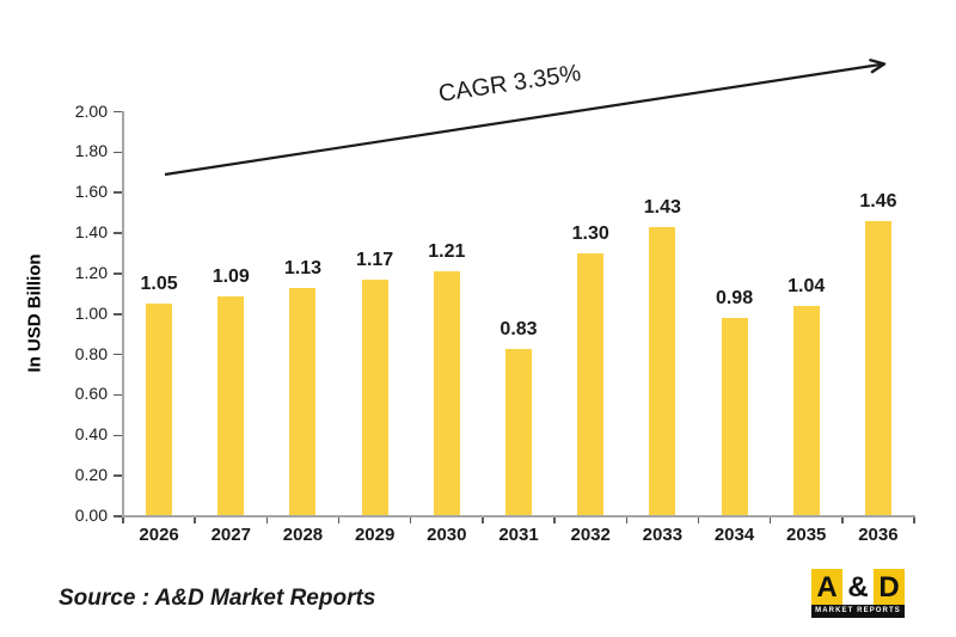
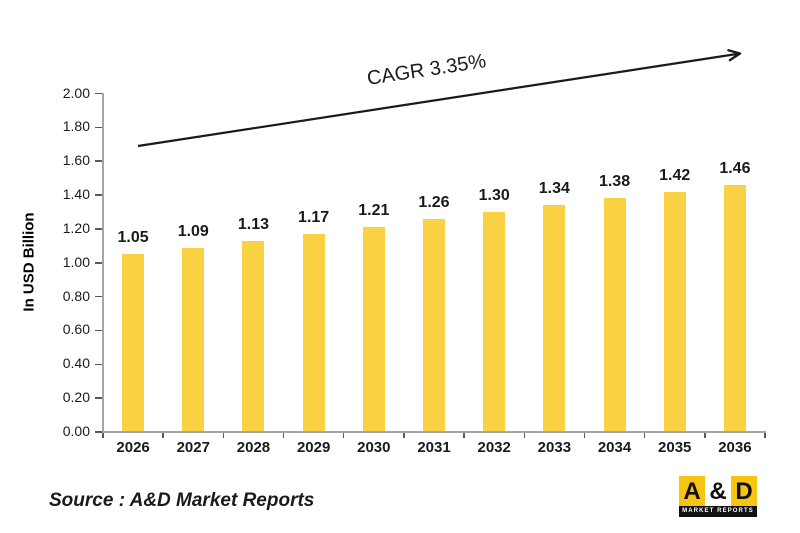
2031: 0.83 -> 1.26
2033: 1.43 -> 1.34
2034: 0.98 -> 1.38
2035: 1.04 -> 1.42
